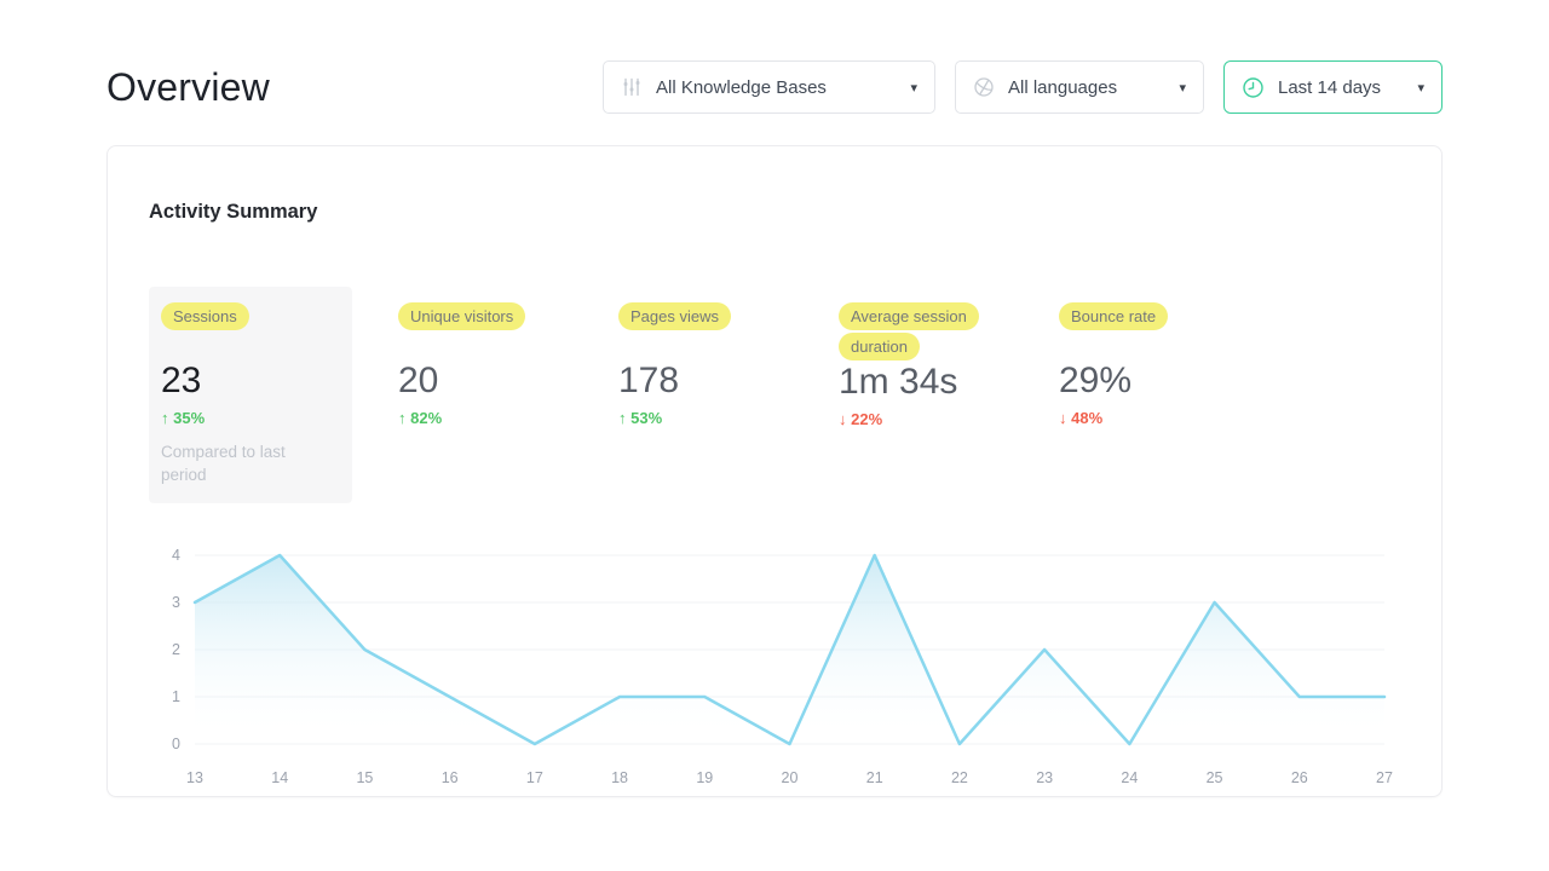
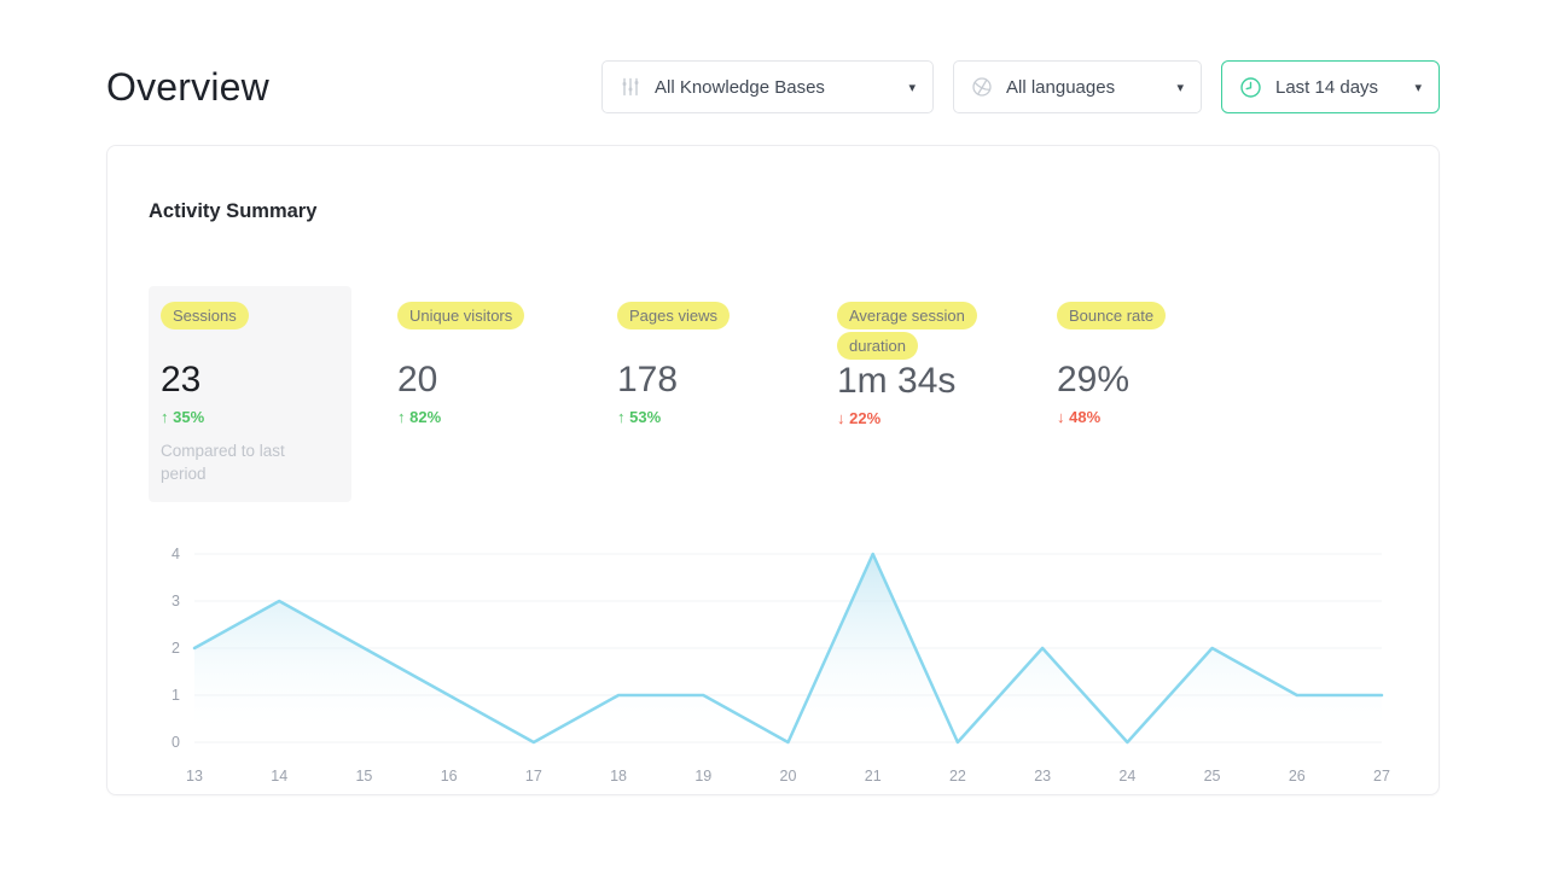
13: 3 -> 2
14: 4 -> 3
25: 3 -> 2
